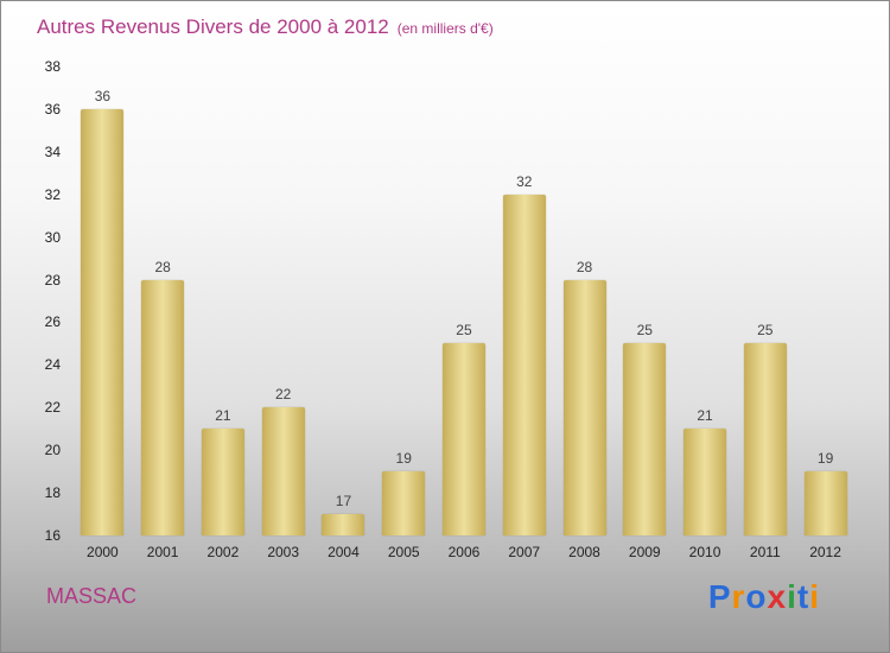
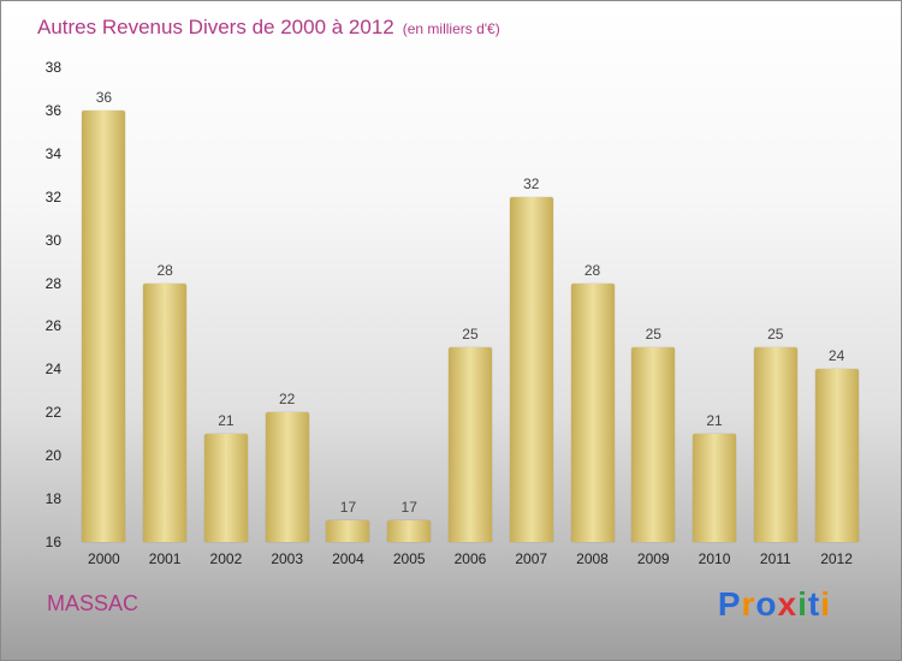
2005: 19 -> 17
2012: 19 -> 24
